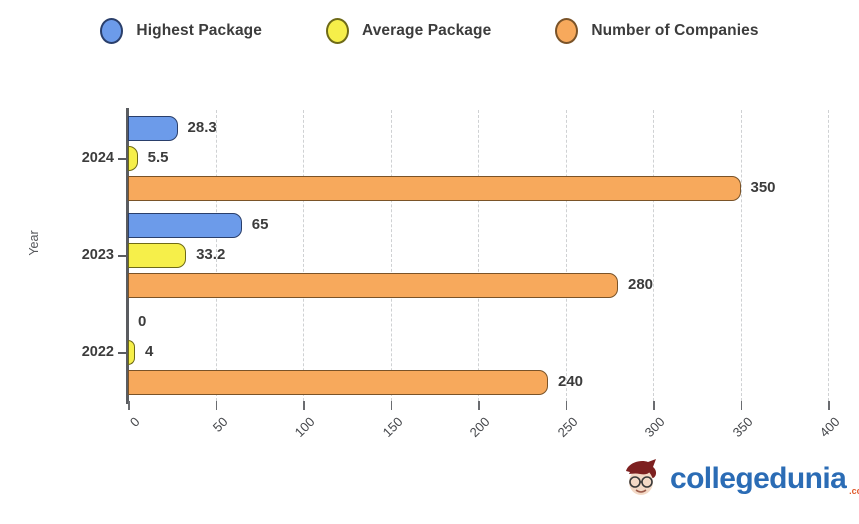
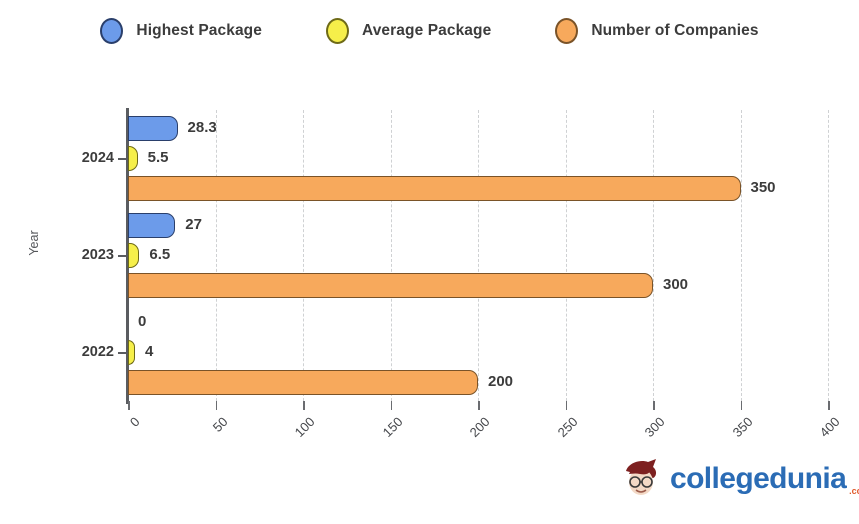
Highest Package/2023: 65 -> 27
Average Package/2023: 33.2 -> 6.5
Number of Companies/2023: 280 -> 300
Number of Companies/2022: 240 -> 200
